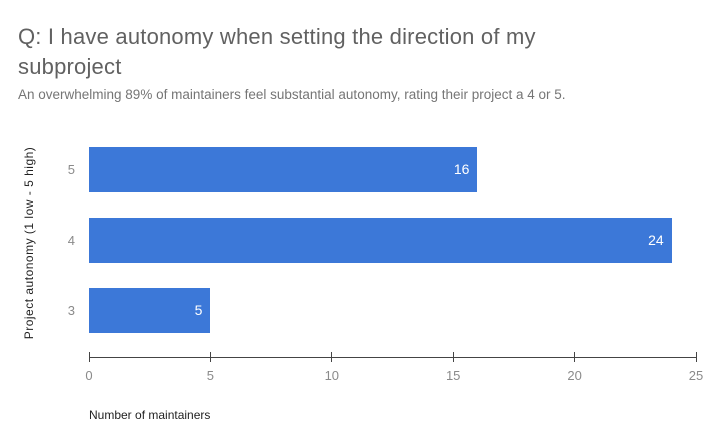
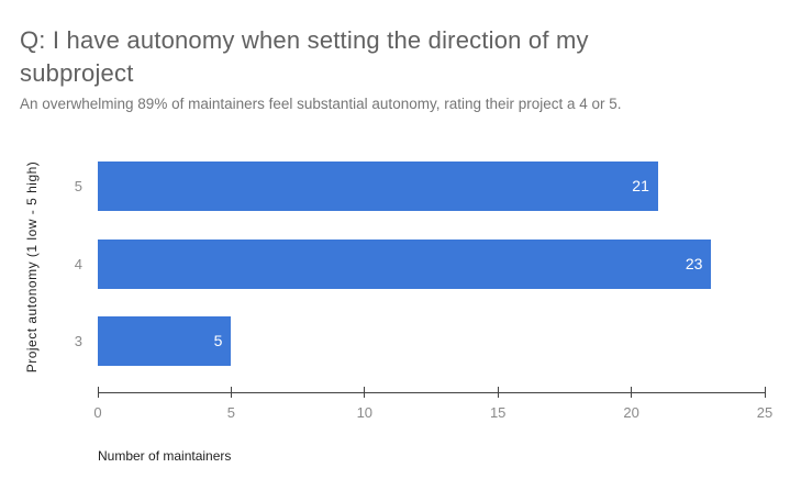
5: 16 -> 21
4: 24 -> 23
